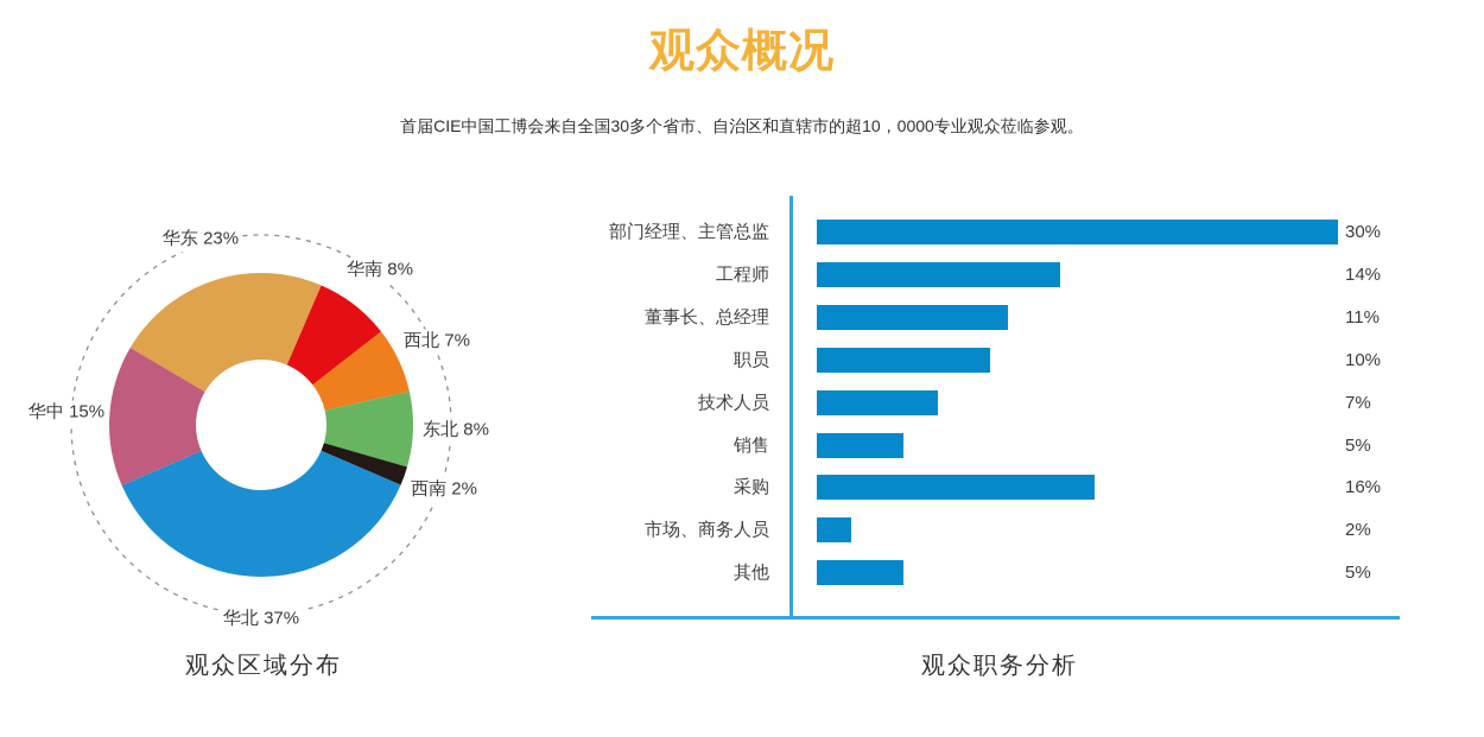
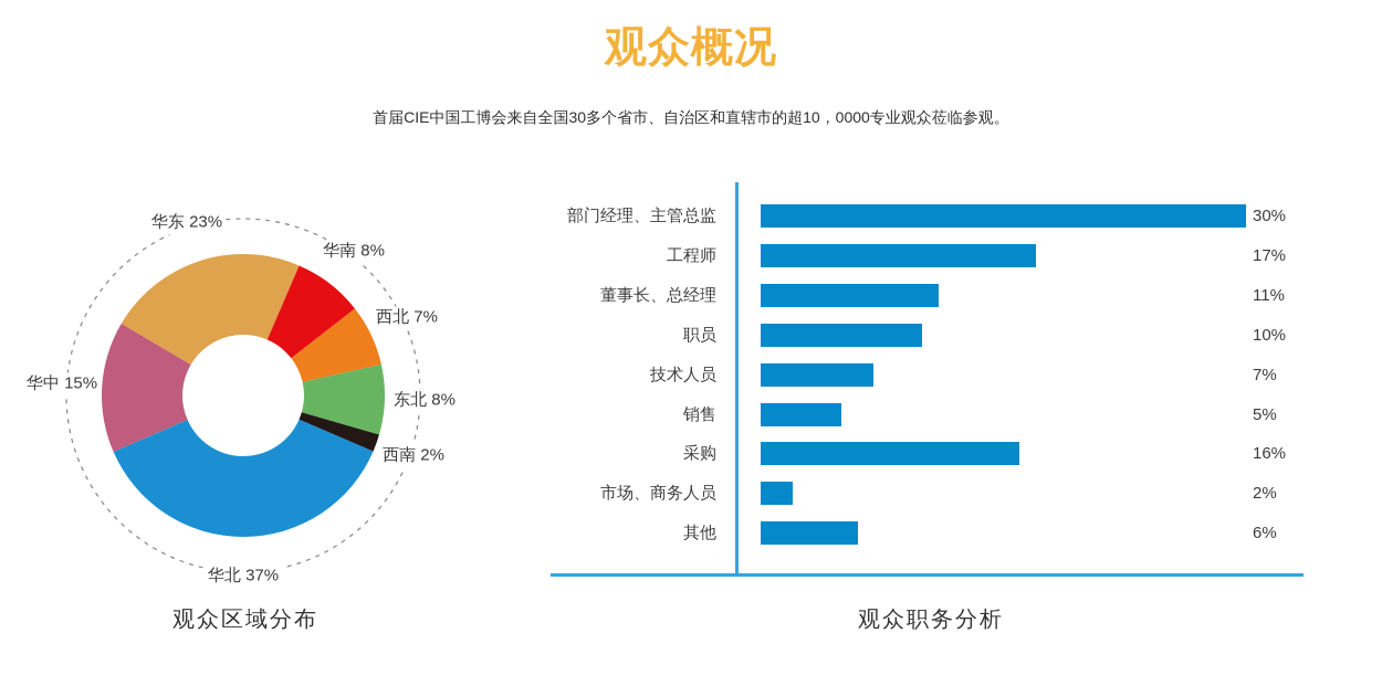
观众职务分析/工程师: 14% -> 17%
观众职务分析/其他: 5% -> 6%
